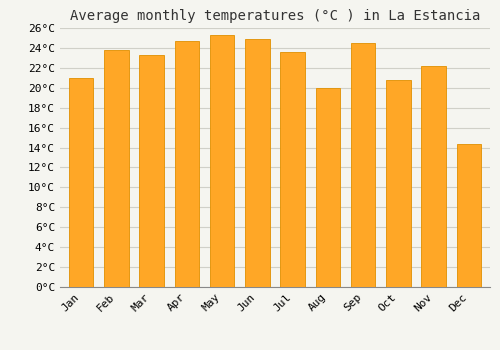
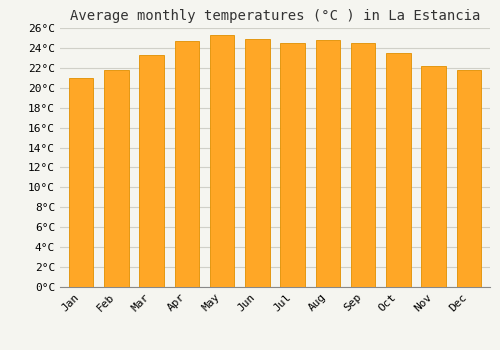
Feb: 23.8°C -> 21.8°C
Jul: 23.6°C -> 24.5°C
Aug: 20.0°C -> 24.8°C
Oct: 20.8°C -> 23.5°C
Dec: 14.4°C -> 21.8°C
